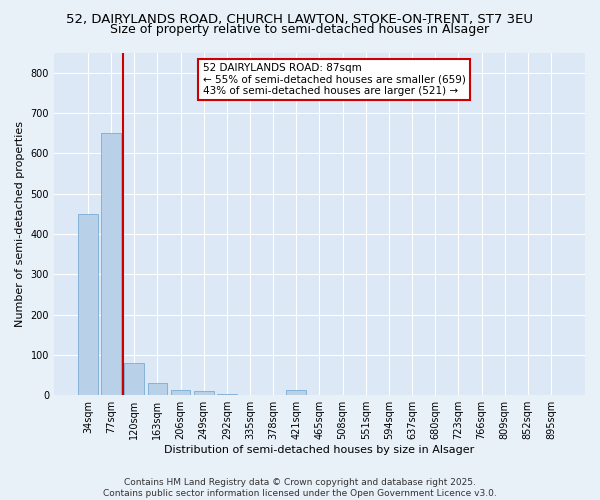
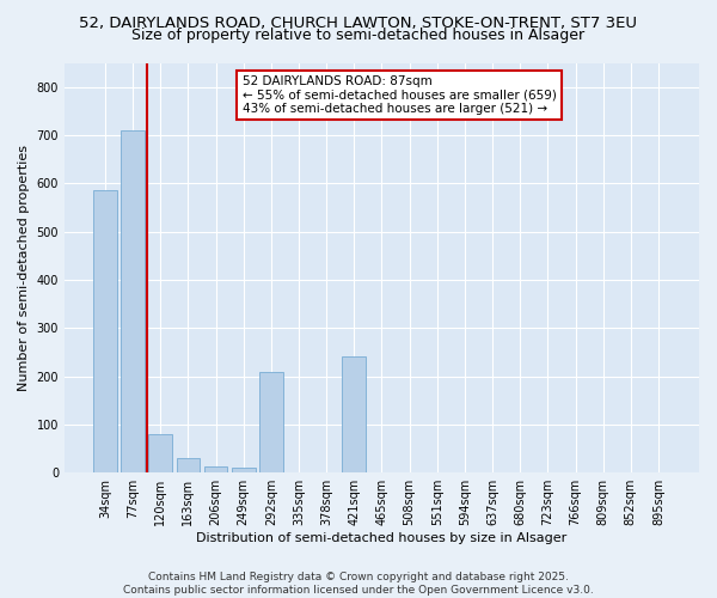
34sqm: 450 -> 585
77sqm: 651 -> 710
292sqm: 2 -> 210
421sqm: 14 -> 240
